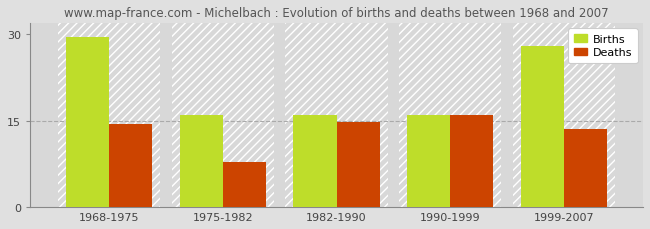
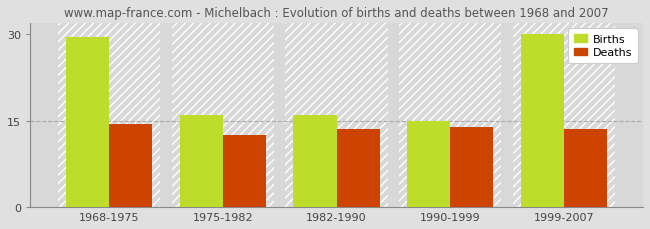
Deaths/1975-1982: 7.8 -> 12.5
Deaths/1982-1990: 14.8 -> 13.5
Births/1990-1999: 16.0 -> 15.0
Deaths/1990-1999: 16.0 -> 14.0
Births/1999-2007: 28.0 -> 30.0
